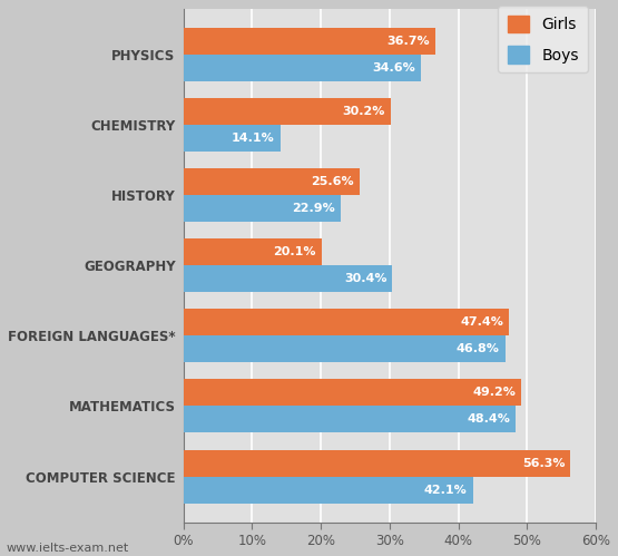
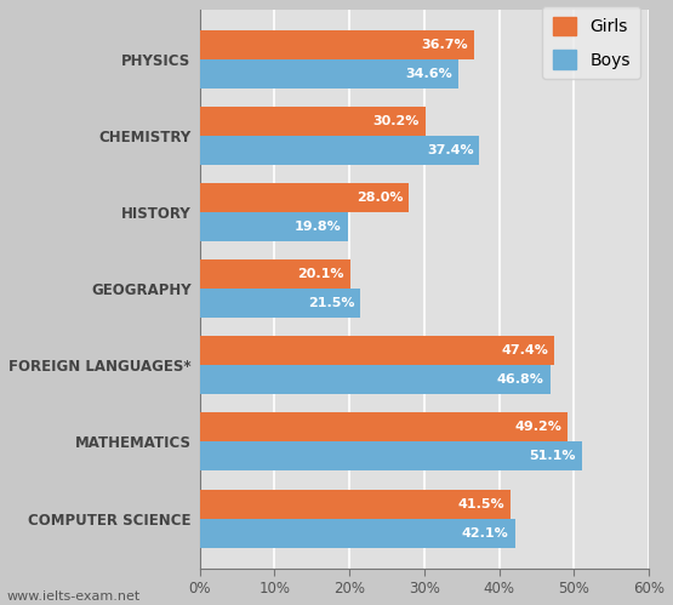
Boys/CHEMISTRY: 14.1% -> 37.4%
Girls/HISTORY: 25.6% -> 28.0%
Boys/HISTORY: 22.9% -> 19.8%
Boys/GEOGRAPHY: 30.4% -> 21.5%
Boys/MATHEMATICS: 48.4% -> 51.1%
Girls/COMPUTER SCIENCE: 56.3% -> 41.5%
